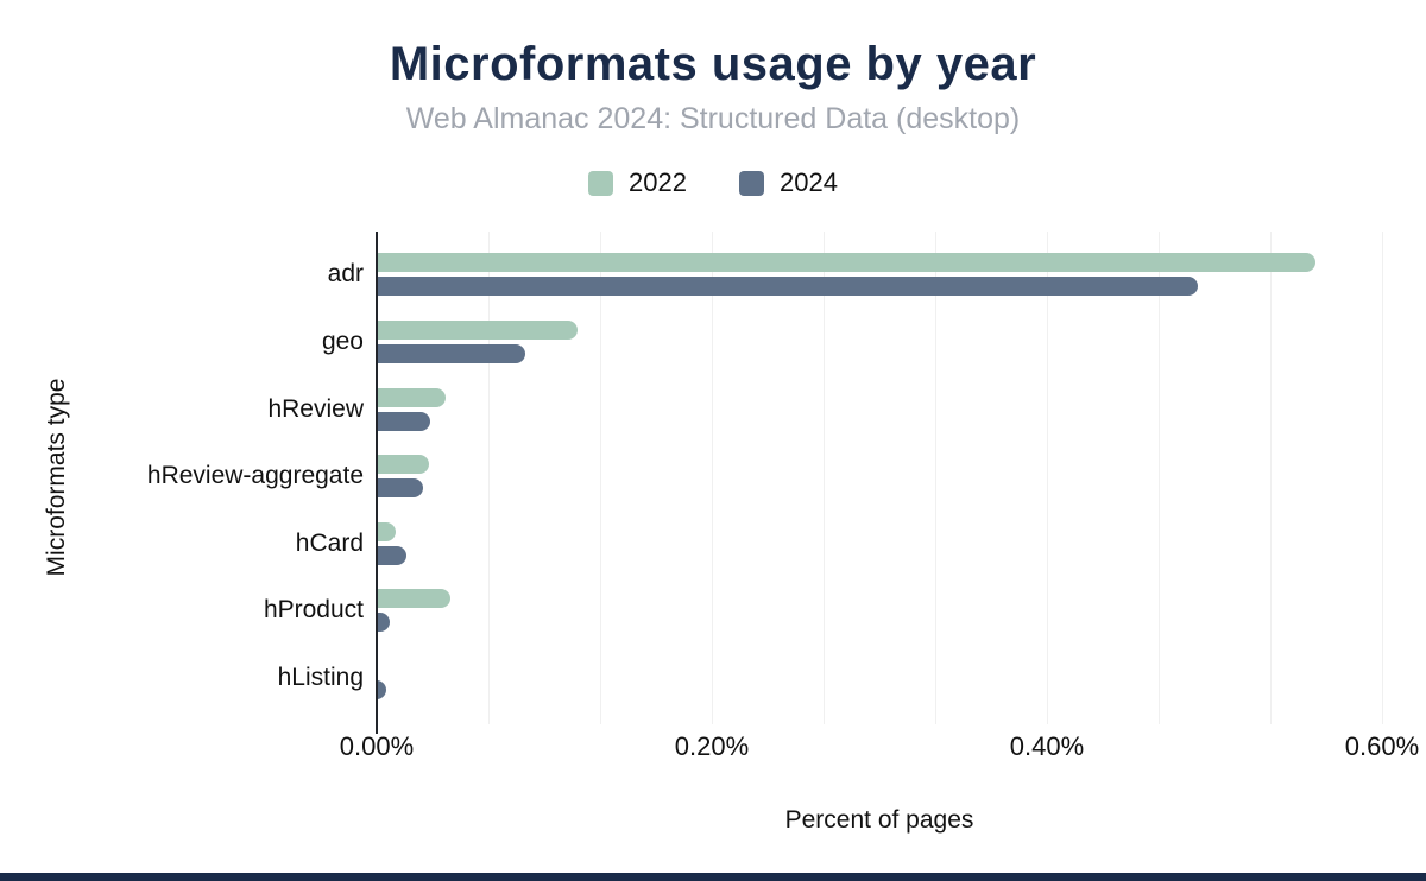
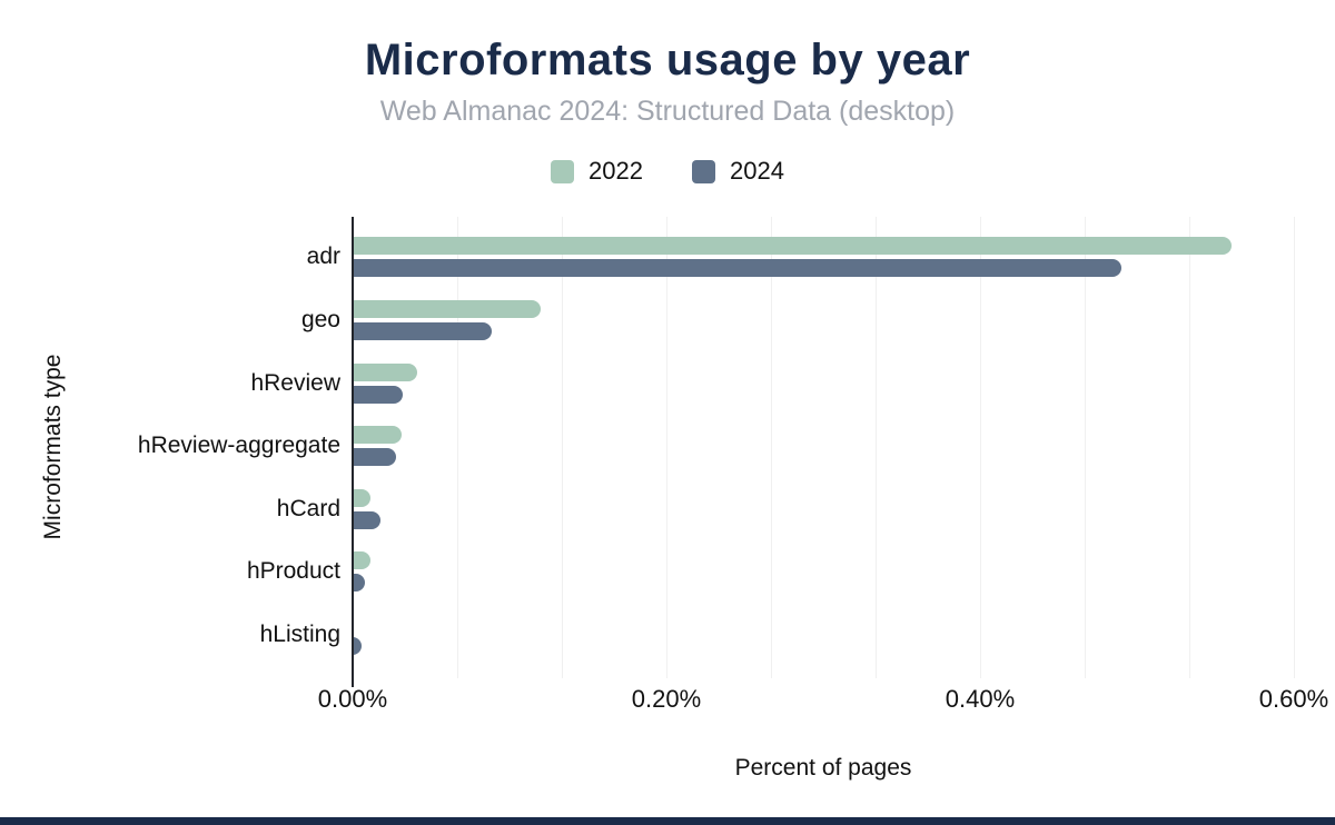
2022/hProduct: 0.044% -> 0.011%
